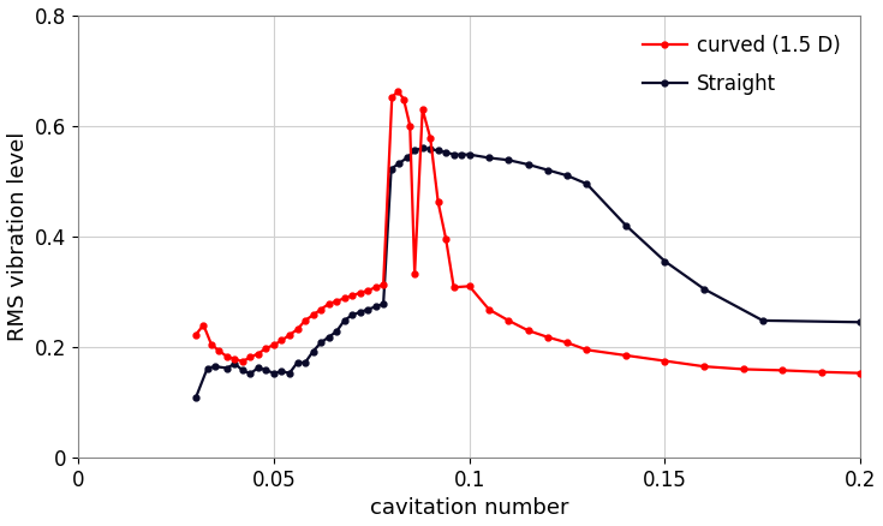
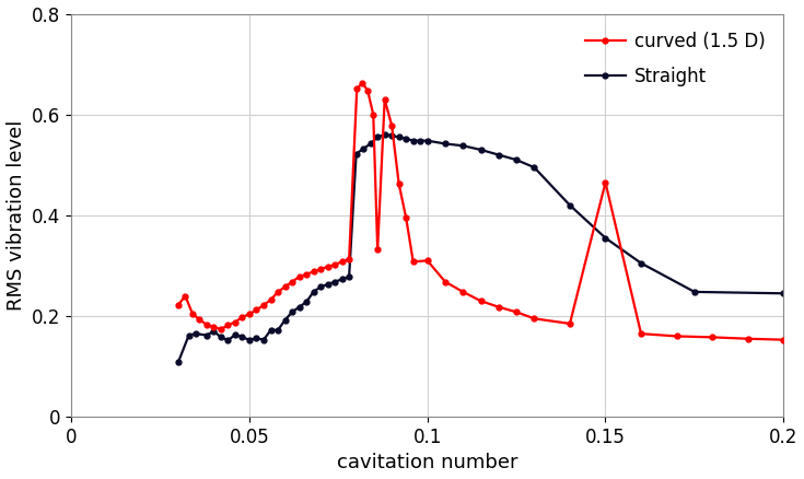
curved (1.5 D)/0.15: 0.175 -> 0.465
